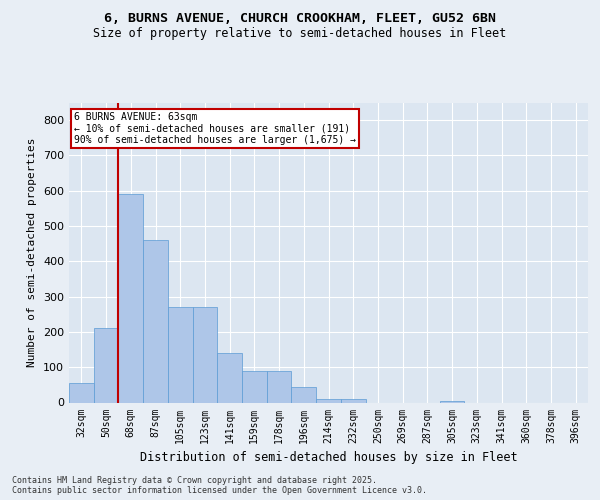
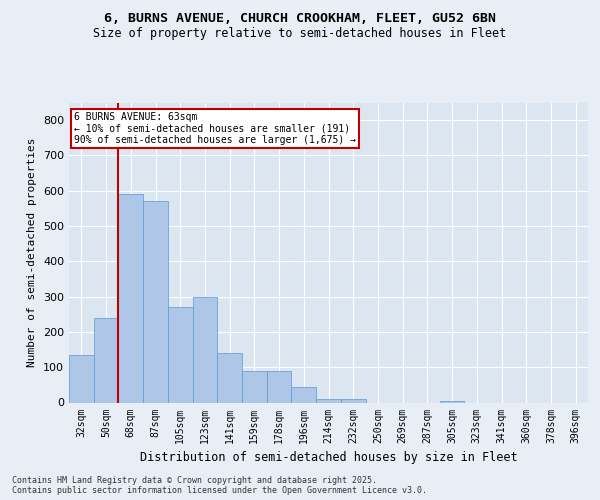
32sqm: 55 -> 135
50sqm: 210 -> 240
87sqm: 460 -> 570
123sqm: 270 -> 300
